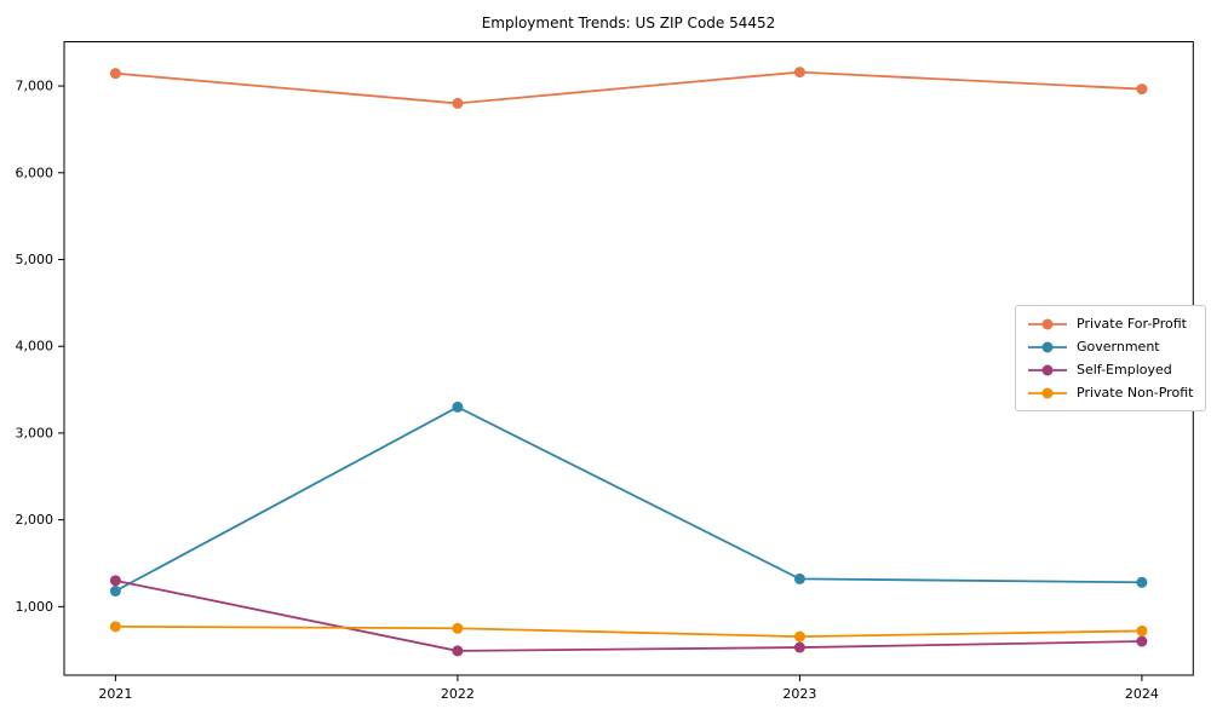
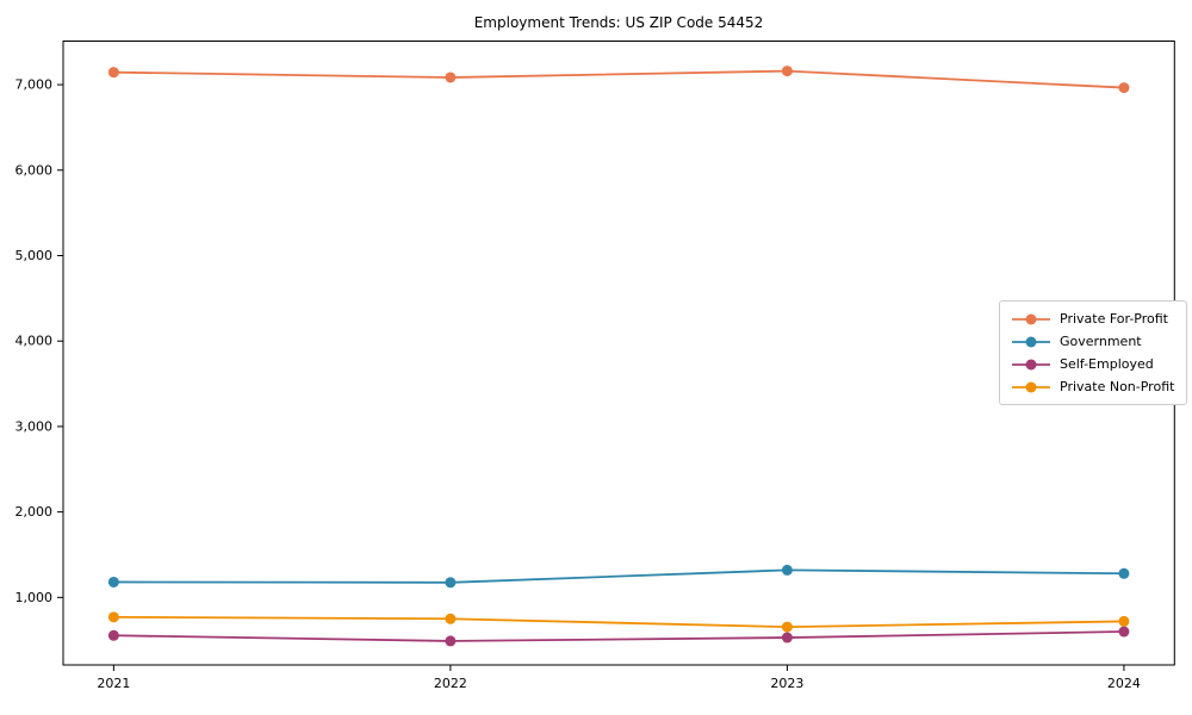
Self-Employed/2021: 1300 -> 600
Private For-Profit/2022: 6800 -> 7100
Government/2022: 3300 -> 1200
